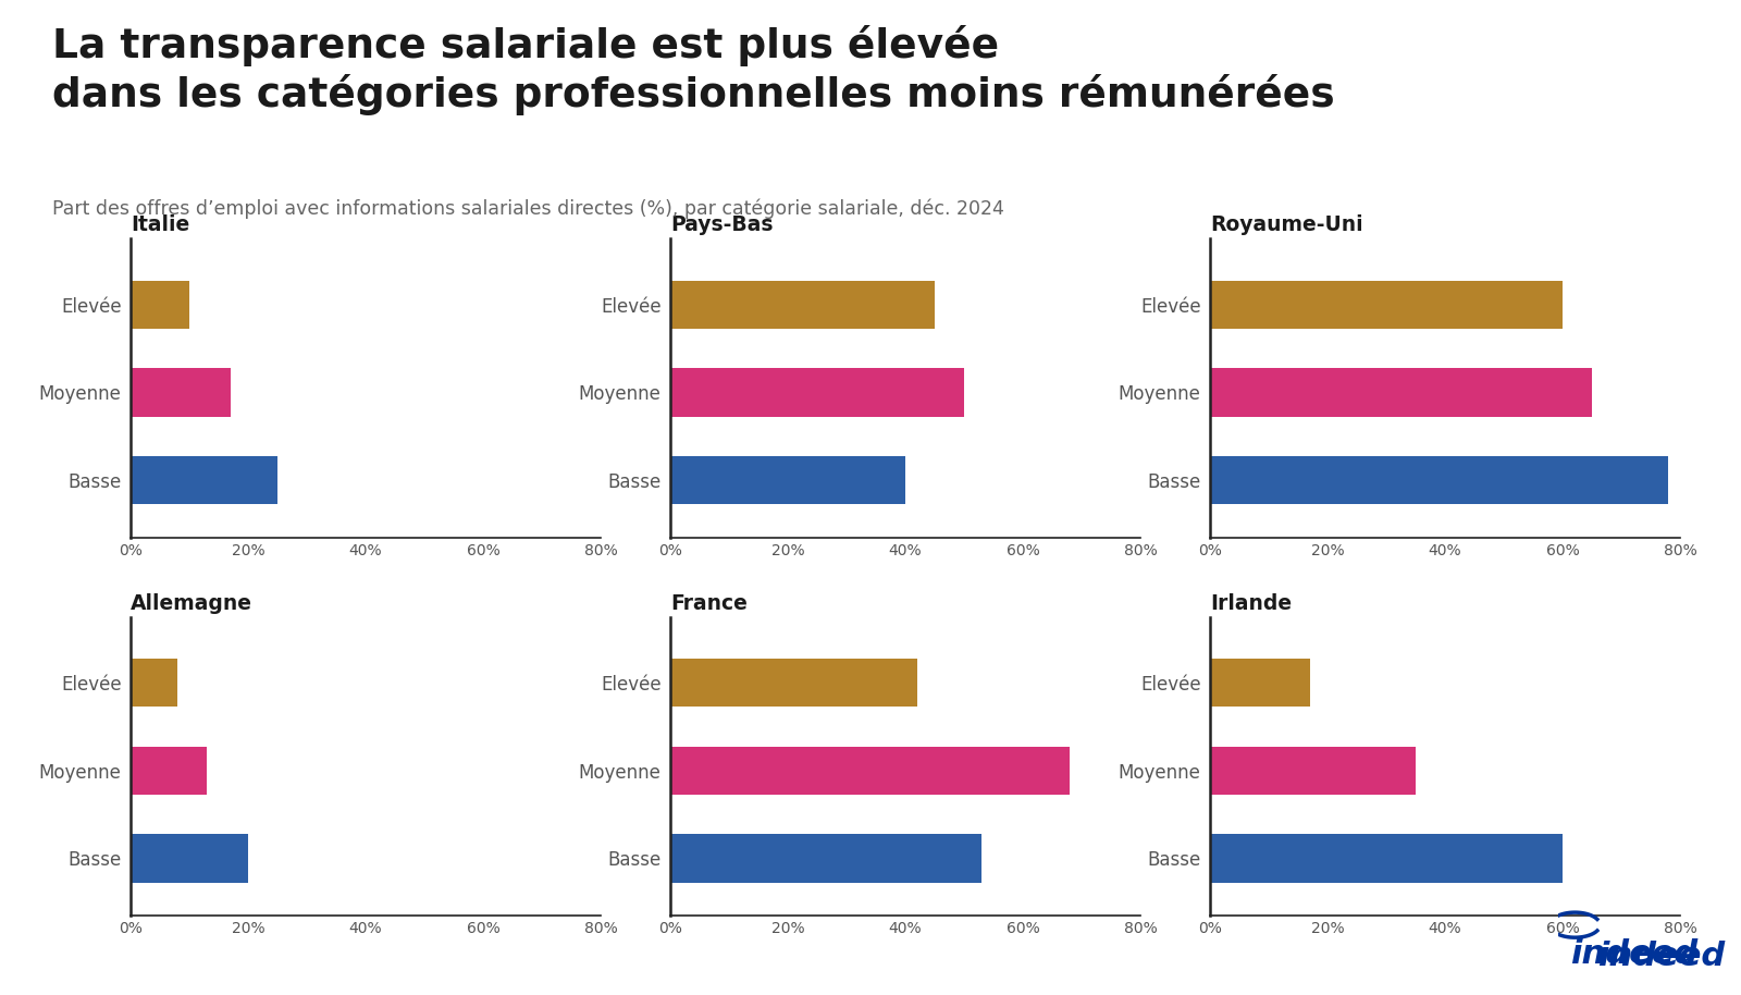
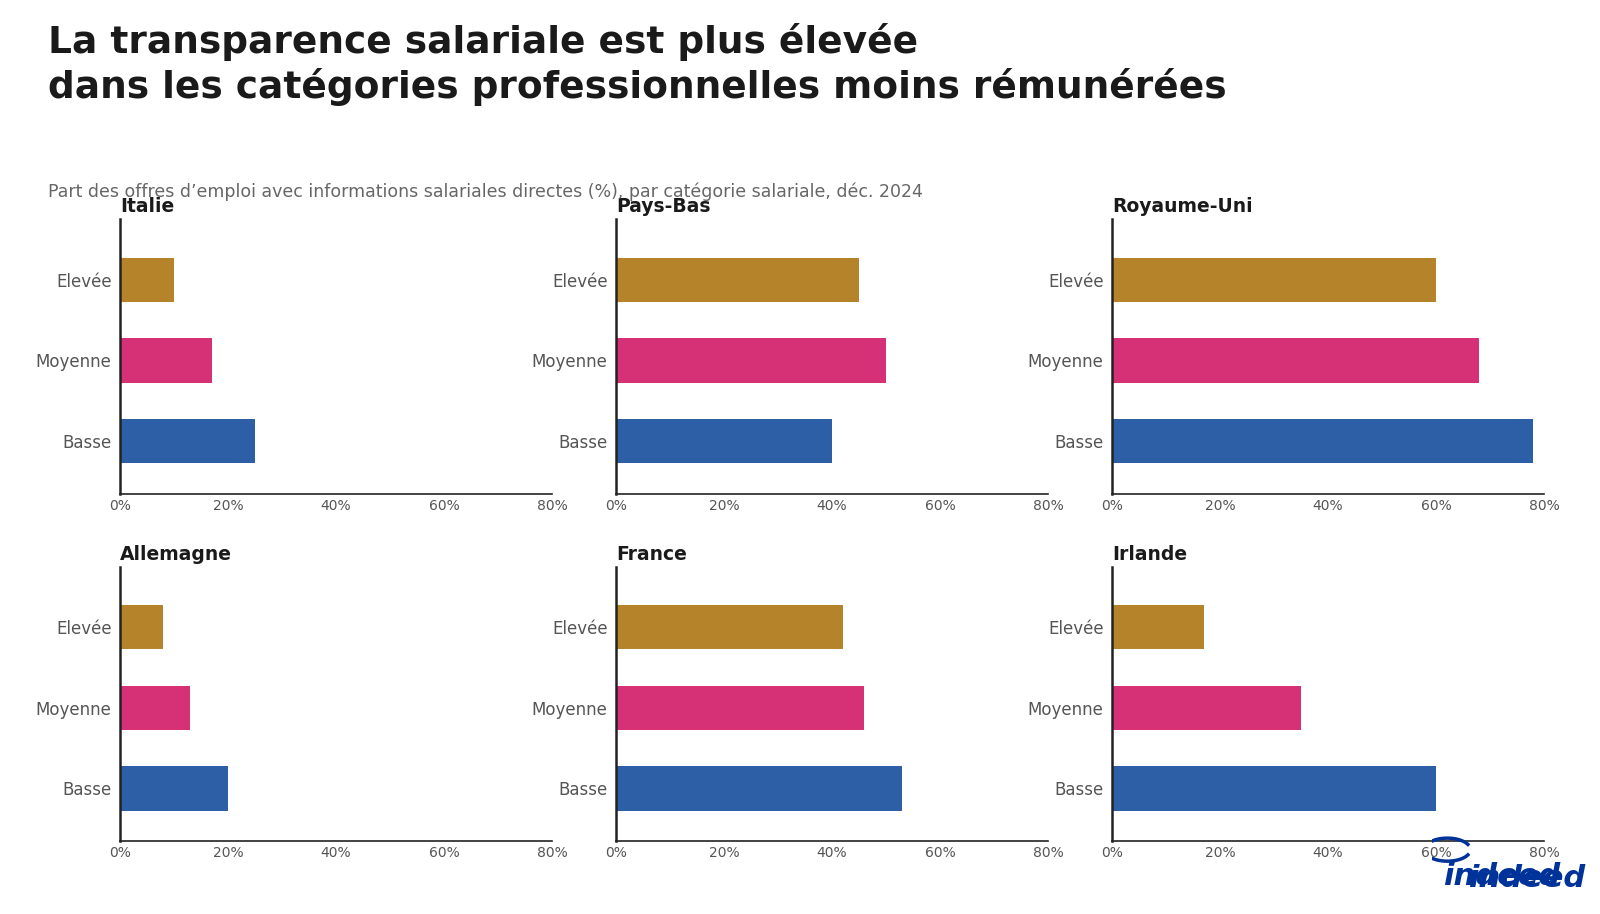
Royaume-Uni/Moyenne: 65% -> 68%
France/Moyenne: 68% -> 46%
